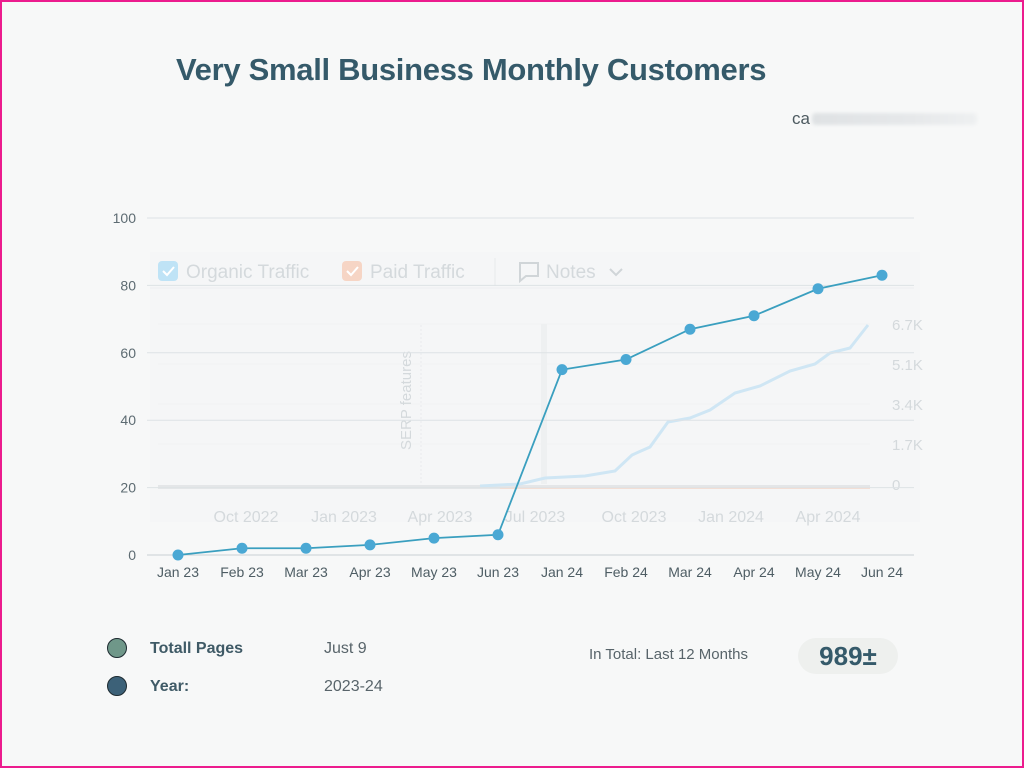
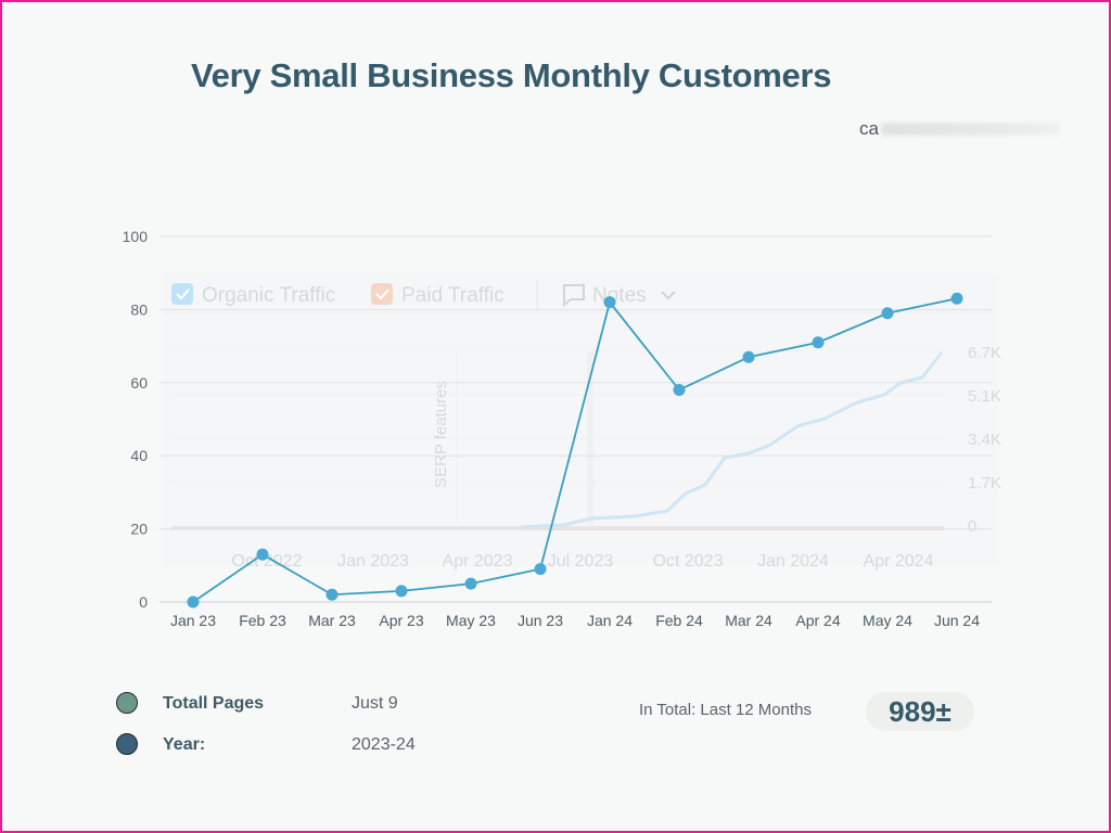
Feb 23: 2 -> 13
Jun 23: 6 -> 9
Jan 24: 55 -> 82
